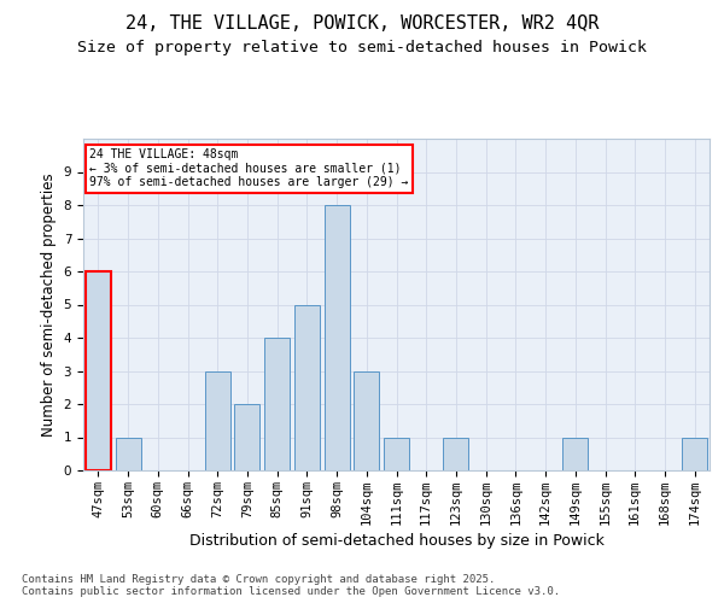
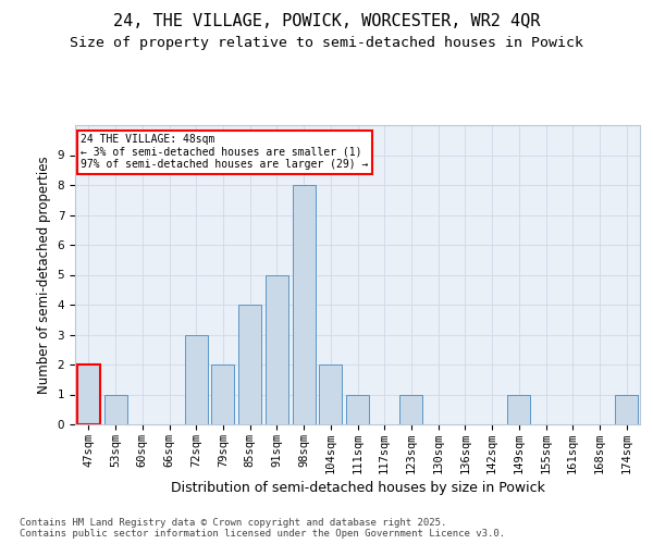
47sqm: 6 -> 2
104sqm: 3 -> 2
